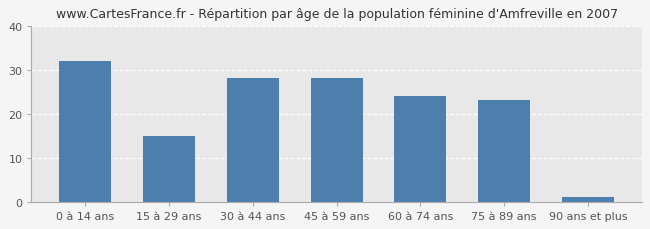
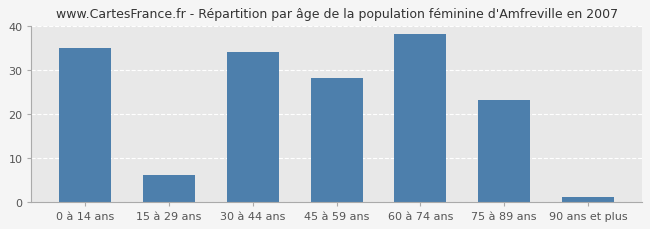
0 à 14 ans: 32 -> 35
15 à 29 ans: 15 -> 6
30 à 44 ans: 28 -> 34
60 à 74 ans: 24 -> 38
